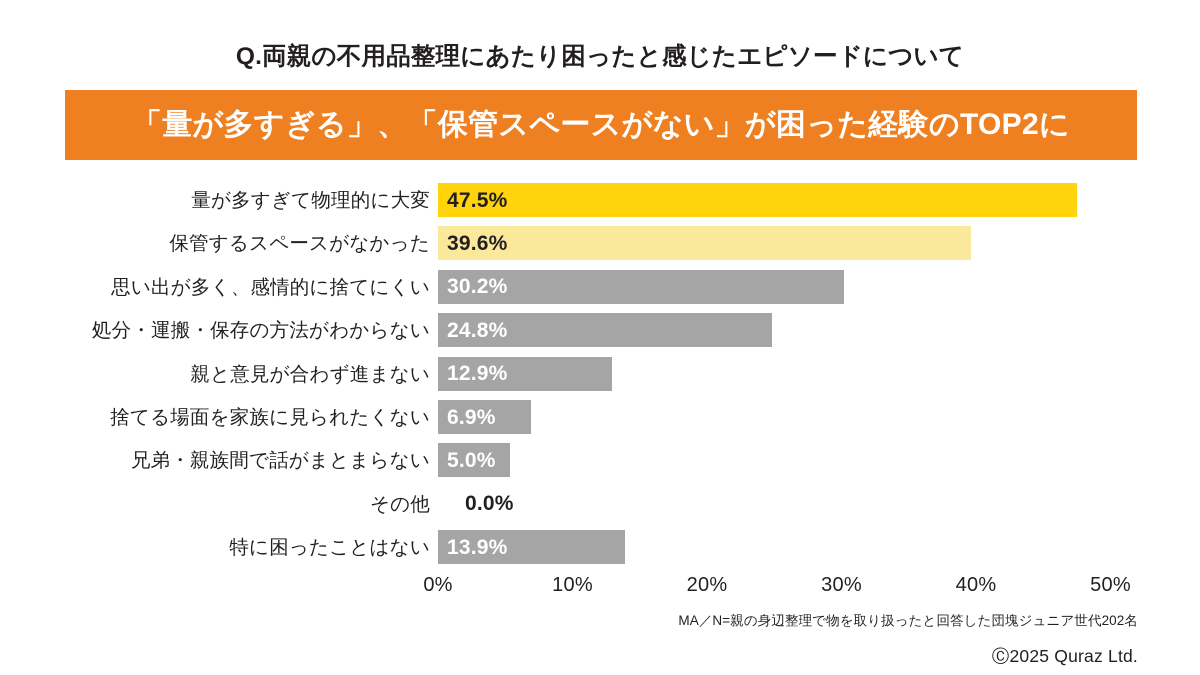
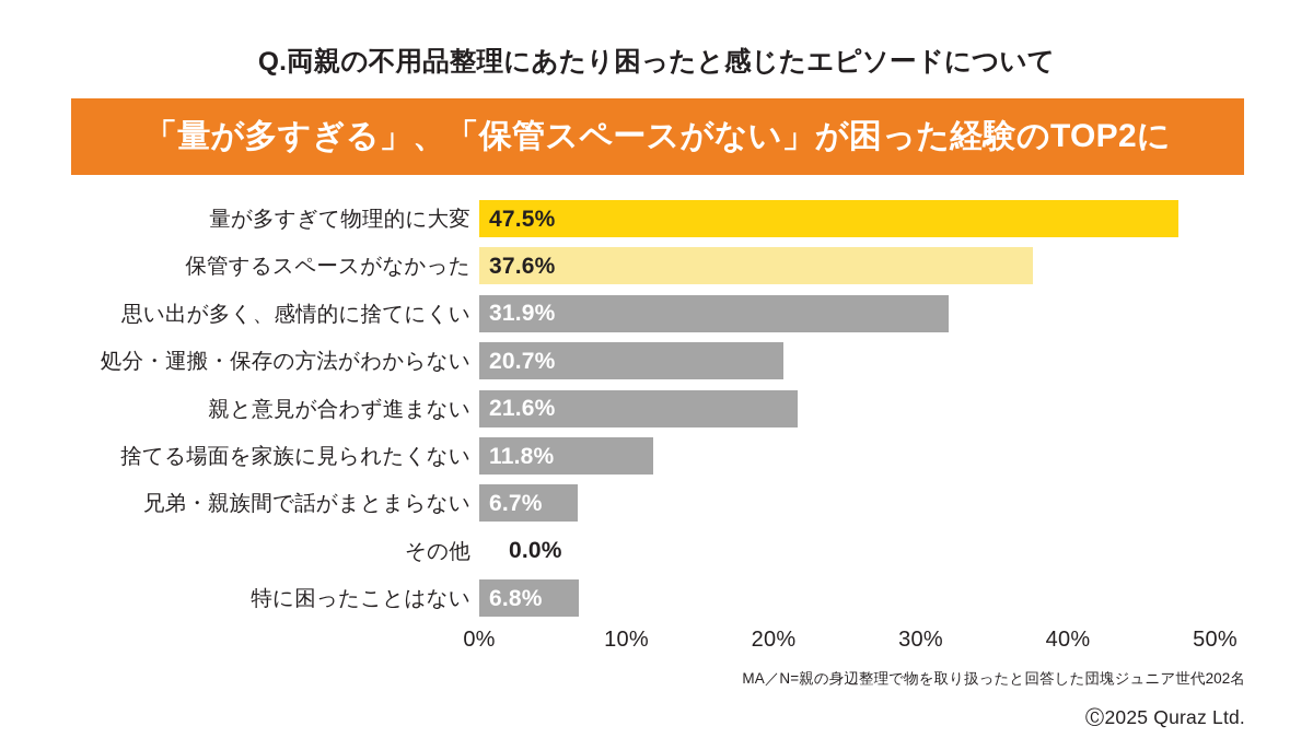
保管するスペースがなかった: 39.6% -> 37.6%
思い出が多く、感情的に捨てにくい: 30.2% -> 31.9%
処分・運搬・保存の方法がわからない: 24.8% -> 20.7%
親と意見が合わず進まない: 12.9% -> 21.6%
捨てる場面を家族に見られたくない: 6.9% -> 11.8%
兄弟・親族間で話がまとまらない: 5.0% -> 6.7%
特に困ったことはない: 13.9% -> 6.8%
